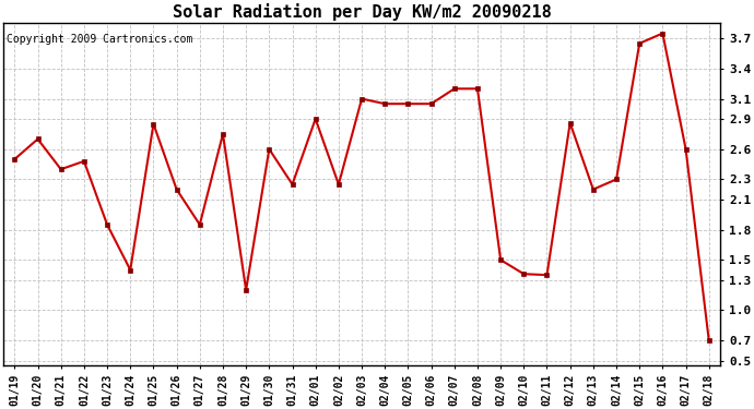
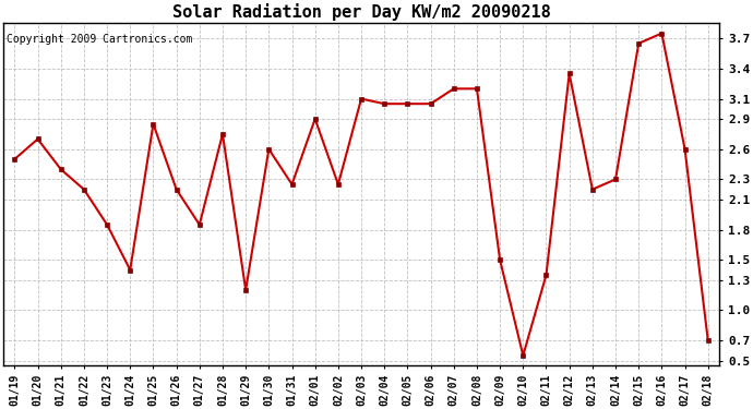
01/22: 2.48 -> 2.20
02/10: 1.36 -> 0.55
02/12: 2.86 -> 3.35
